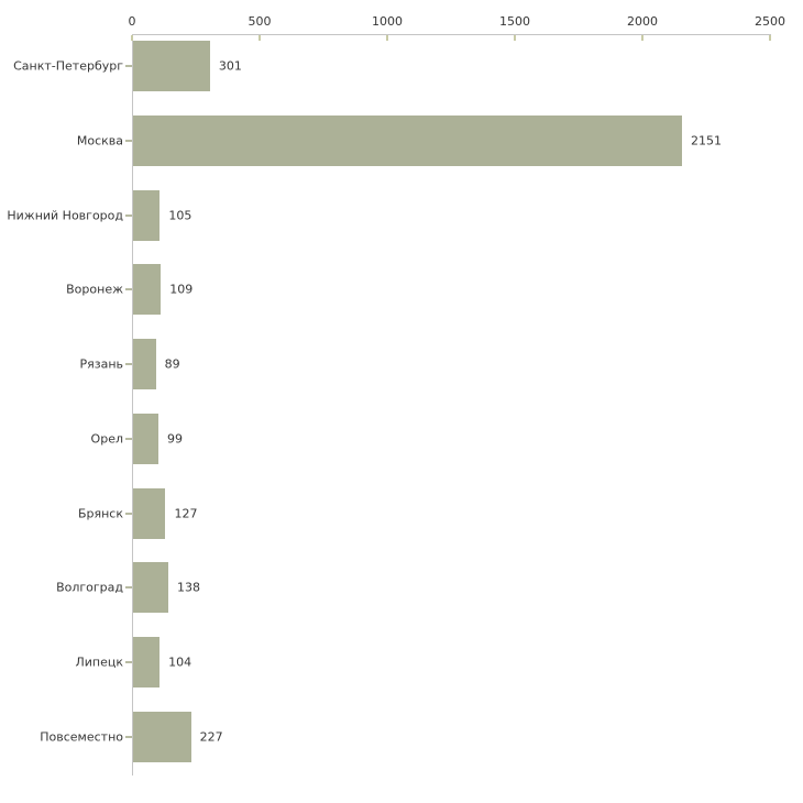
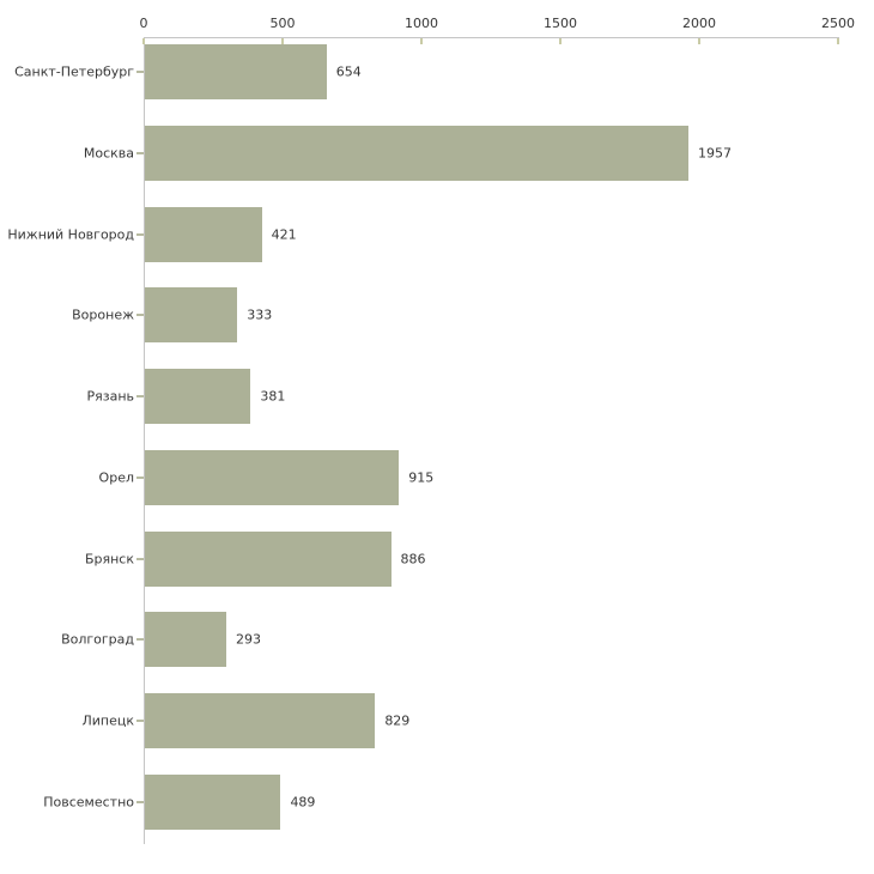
Санкт-Петербург: 301 -> 654
Москва: 2151 -> 1957
Нижний Новгород: 105 -> 421
Воронеж: 109 -> 333
Рязань: 89 -> 381
Орел: 99 -> 915
Брянск: 127 -> 886
Волгоград: 138 -> 293
Липецк: 104 -> 829
Повсеместно: 227 -> 489
